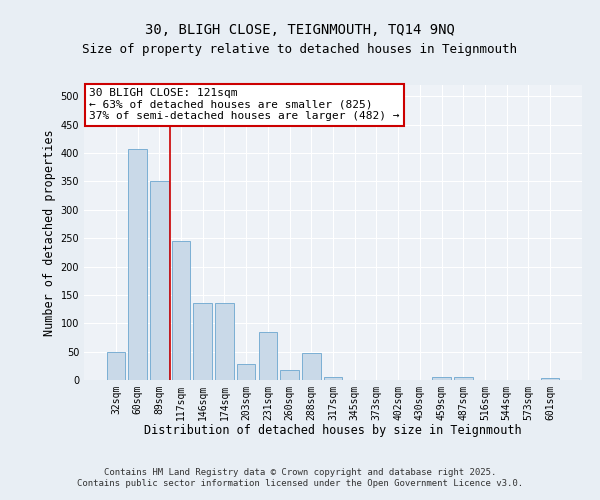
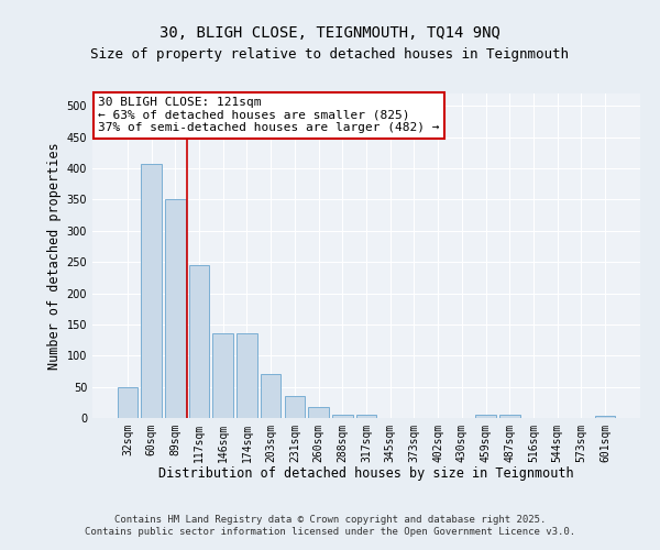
203sqm: 28 -> 70
231sqm: 84 -> 35
288sqm: 48 -> 6
